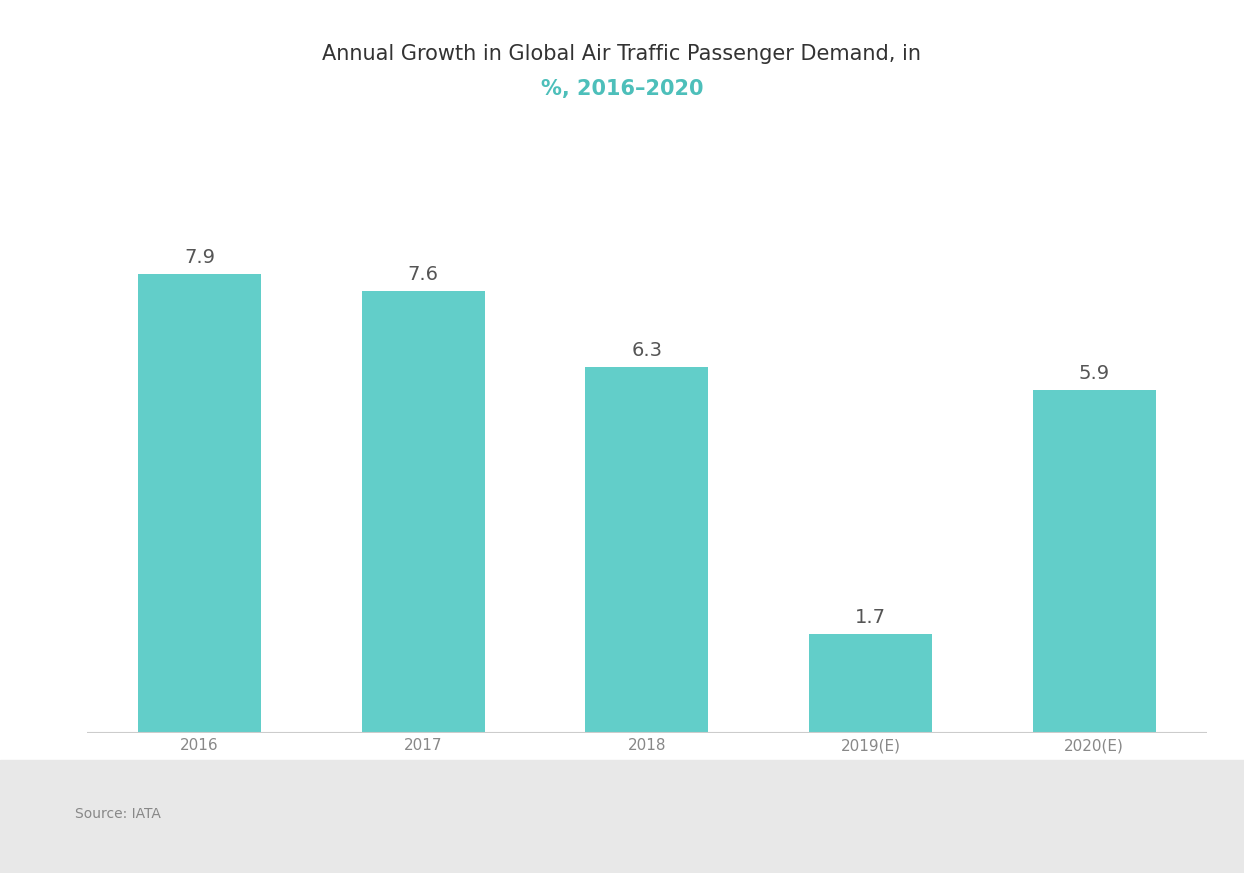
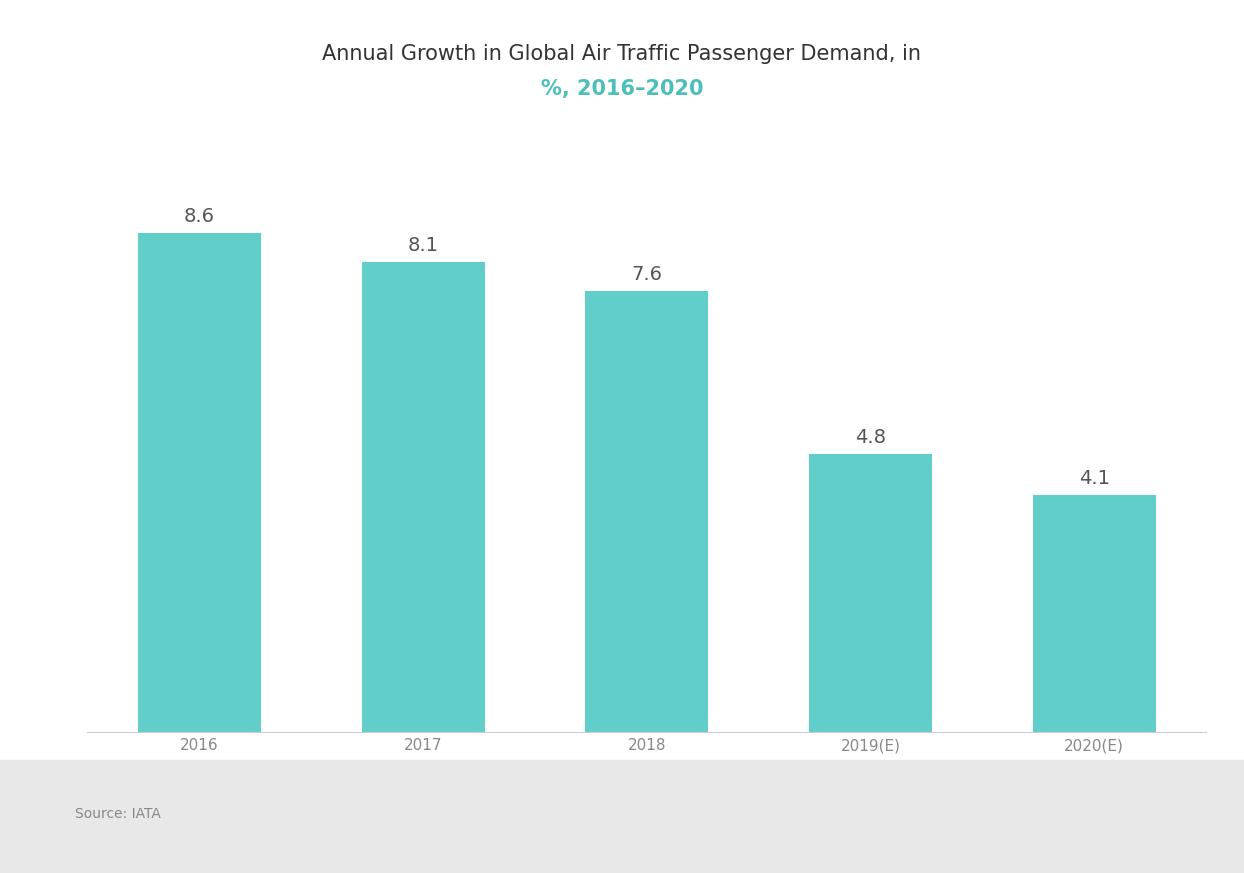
2016: 7.9 -> 8.6
2017: 7.6 -> 8.1
2018: 6.3 -> 7.6
2019(E): 1.7 -> 4.8
2020(E): 5.9 -> 4.1
